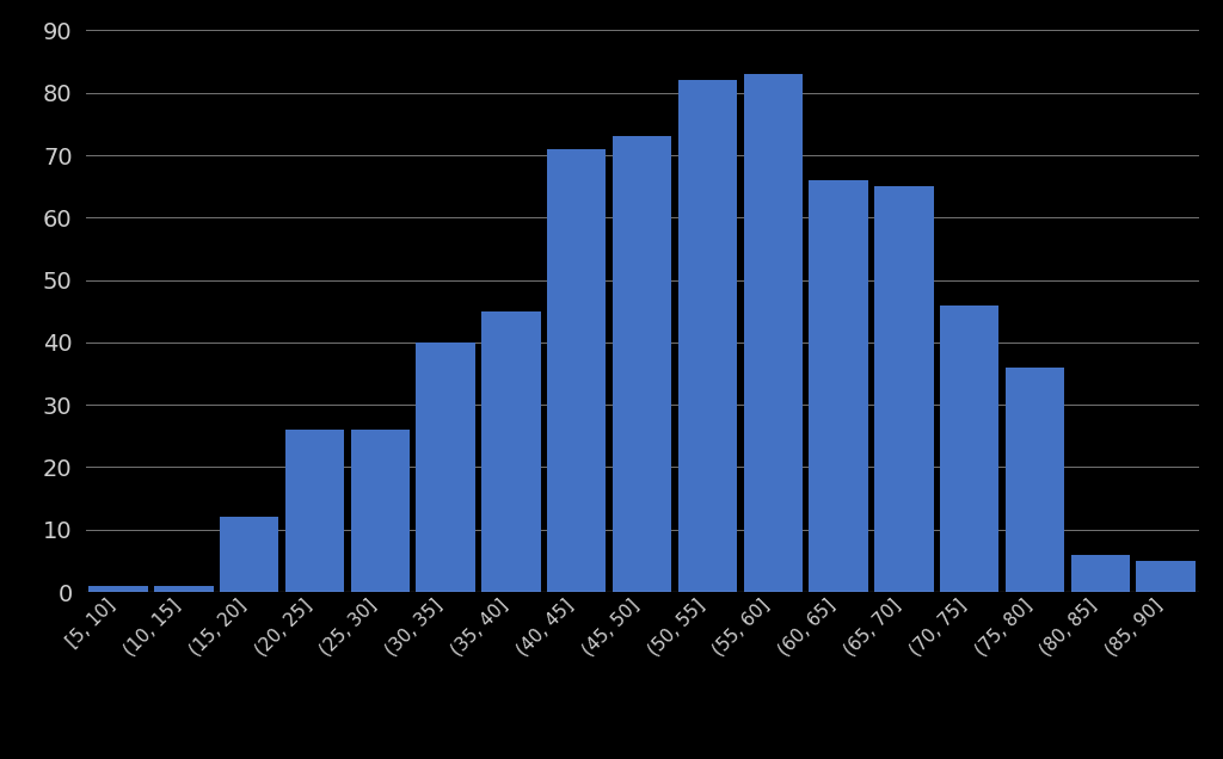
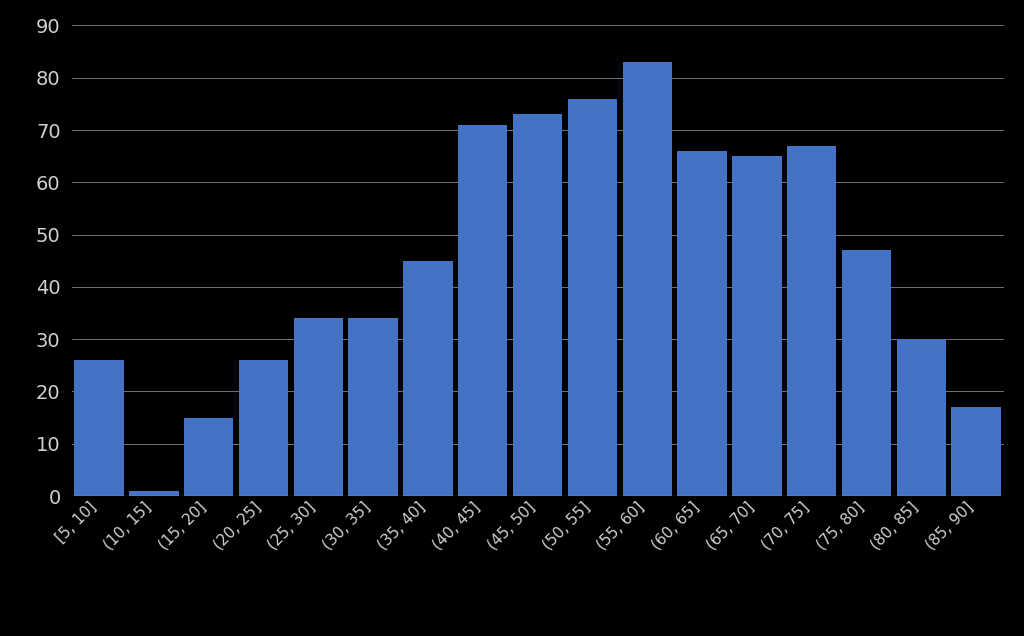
[5, 10]: 1 -> 26
(15, 20]: 12 -> 15
(25, 30]: 26 -> 34
(30, 35]: 40 -> 34
(50, 55]: 82 -> 76
(70, 75]: 46 -> 67
(75, 80]: 36 -> 47
(80, 85]: 6 -> 30
(85, 90]: 5 -> 17
